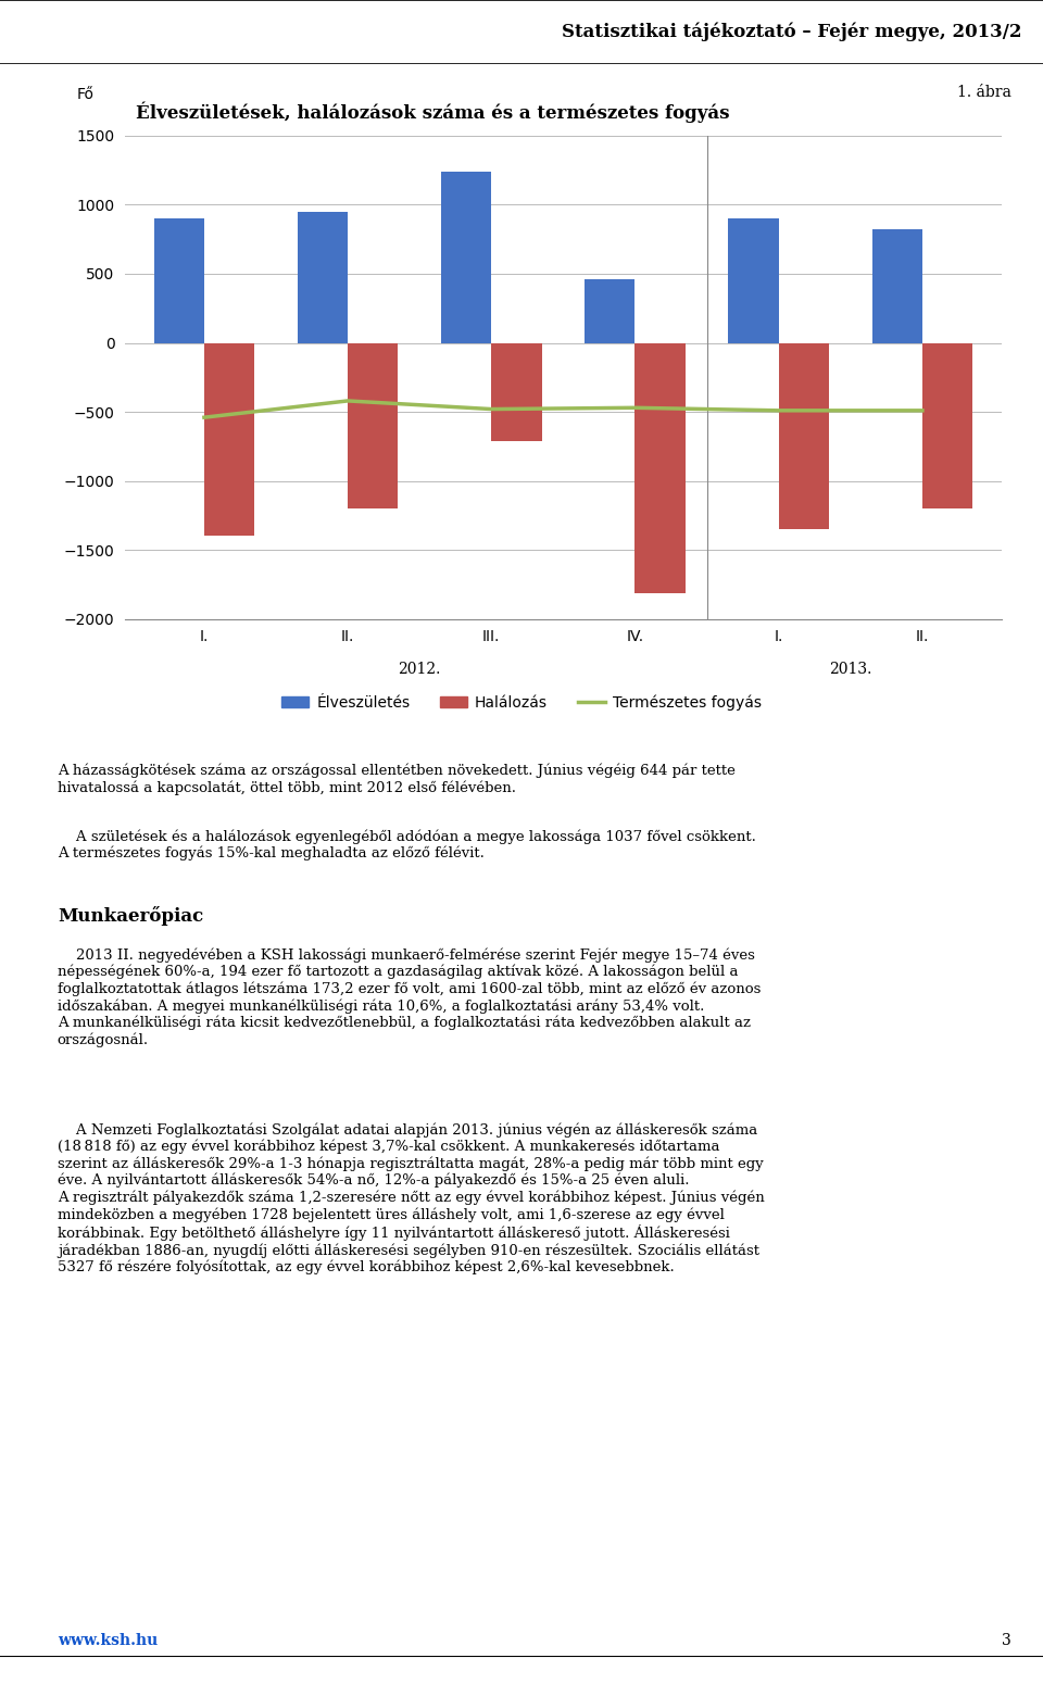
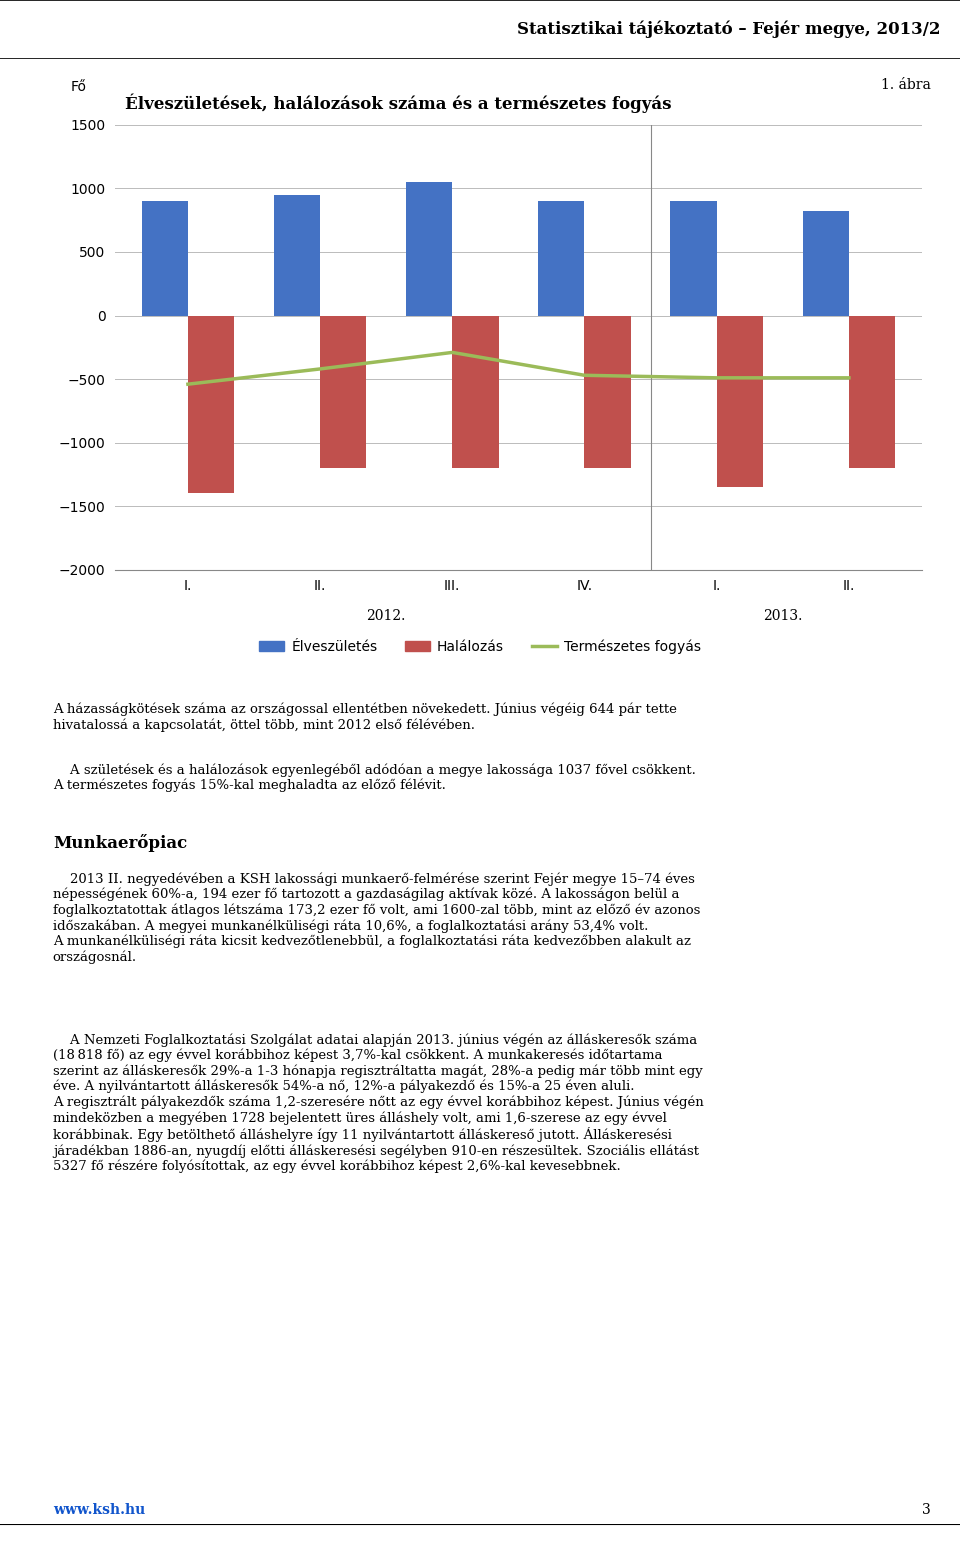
Élveszületés/III.: 1240 -> 1050
Természetes fogyás/III.: -480 -> -290
Halálozás/III.: -710 -> -1200
Élveszületés/IV.: 460 -> 900
Halálozás/IV.: -1810 -> -1200
